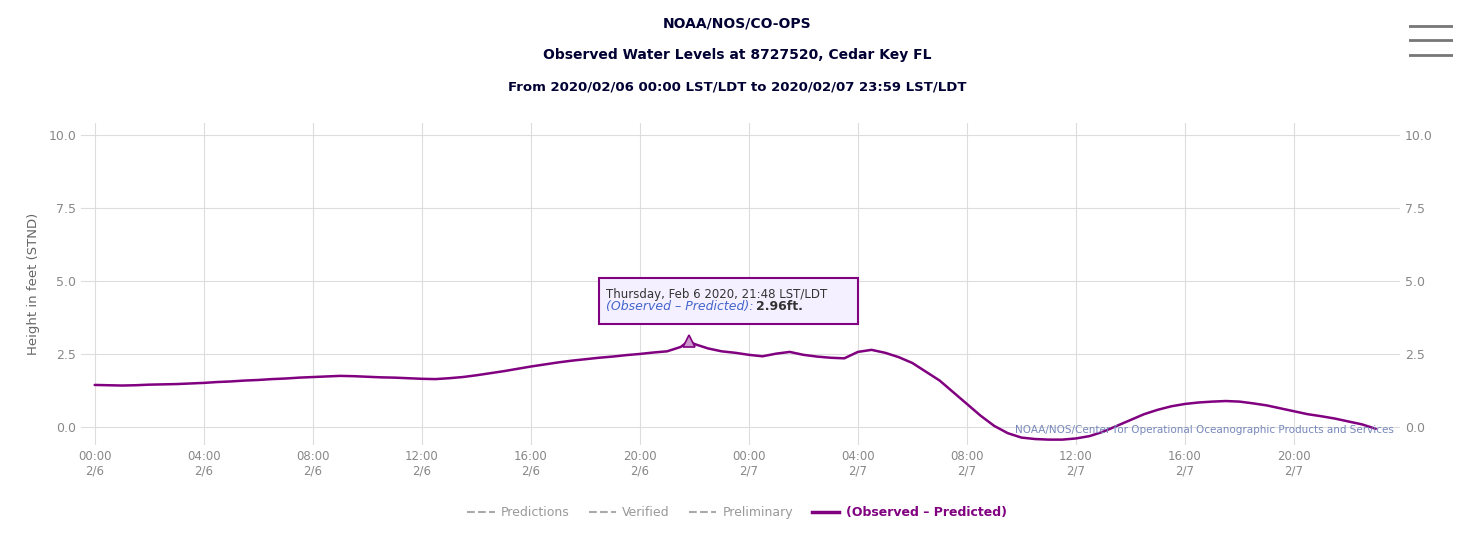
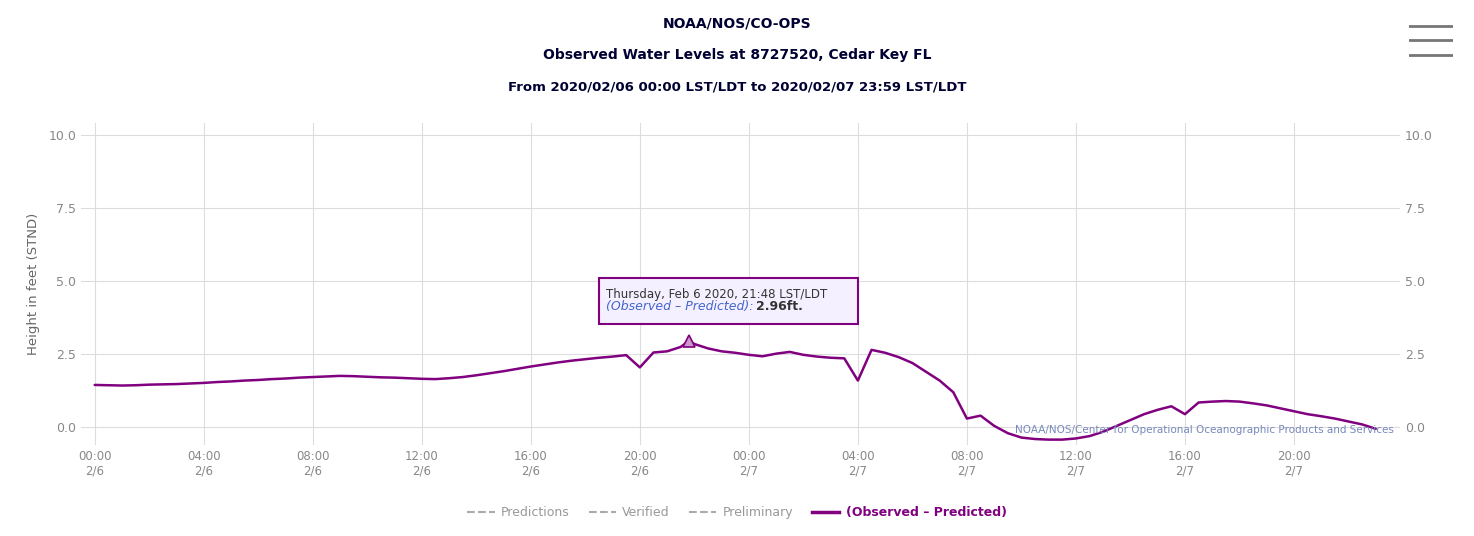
20:00 2/6: 2.51 -> 2.05
04:00 2/7: 2.58 -> 1.60
08:00 2/7: 0.80 -> 0.30
16:00 2/7: 0.80 -> 0.45
